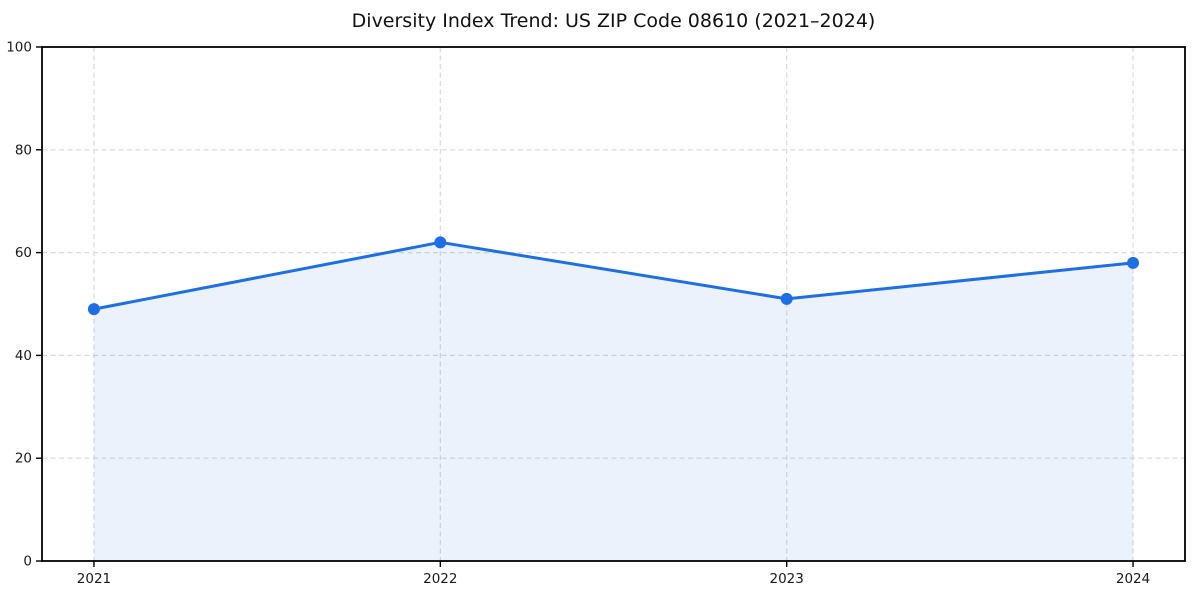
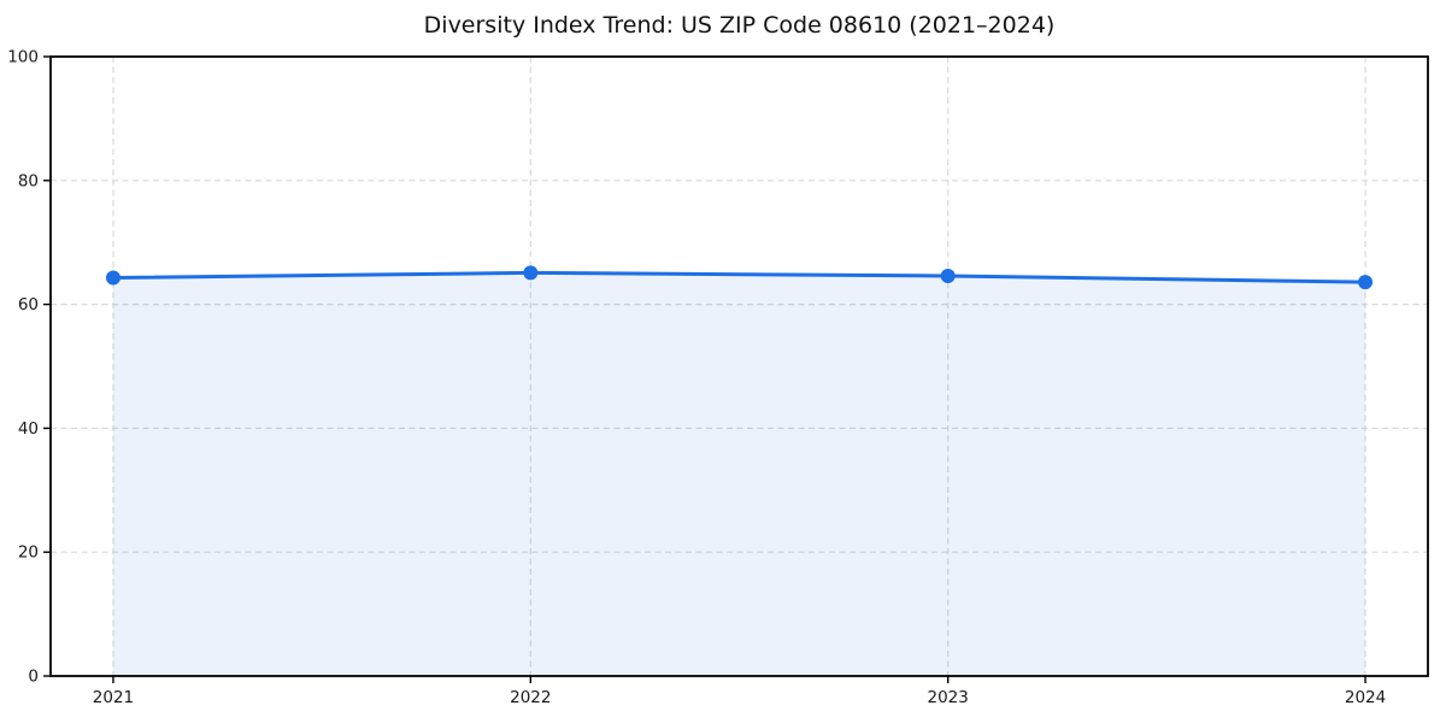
2021: 49 -> 64
2022: 62 -> 65
2023: 51 -> 65
2024: 58 -> 64
